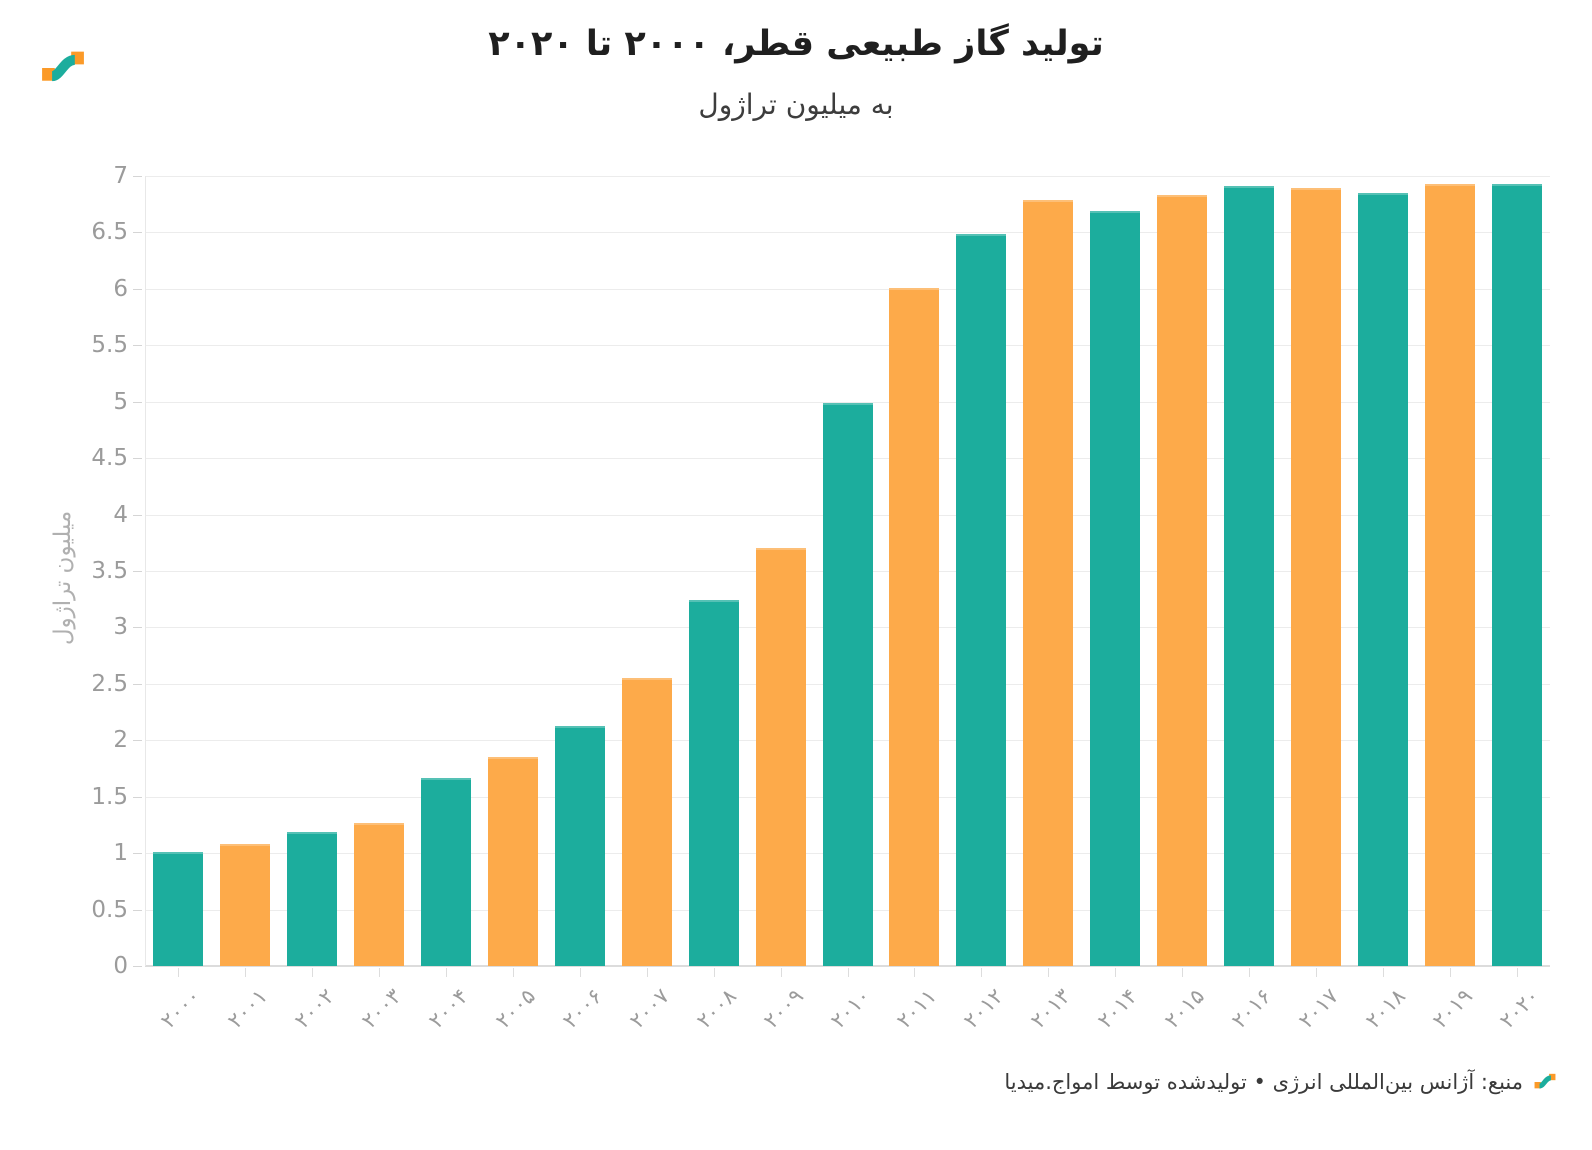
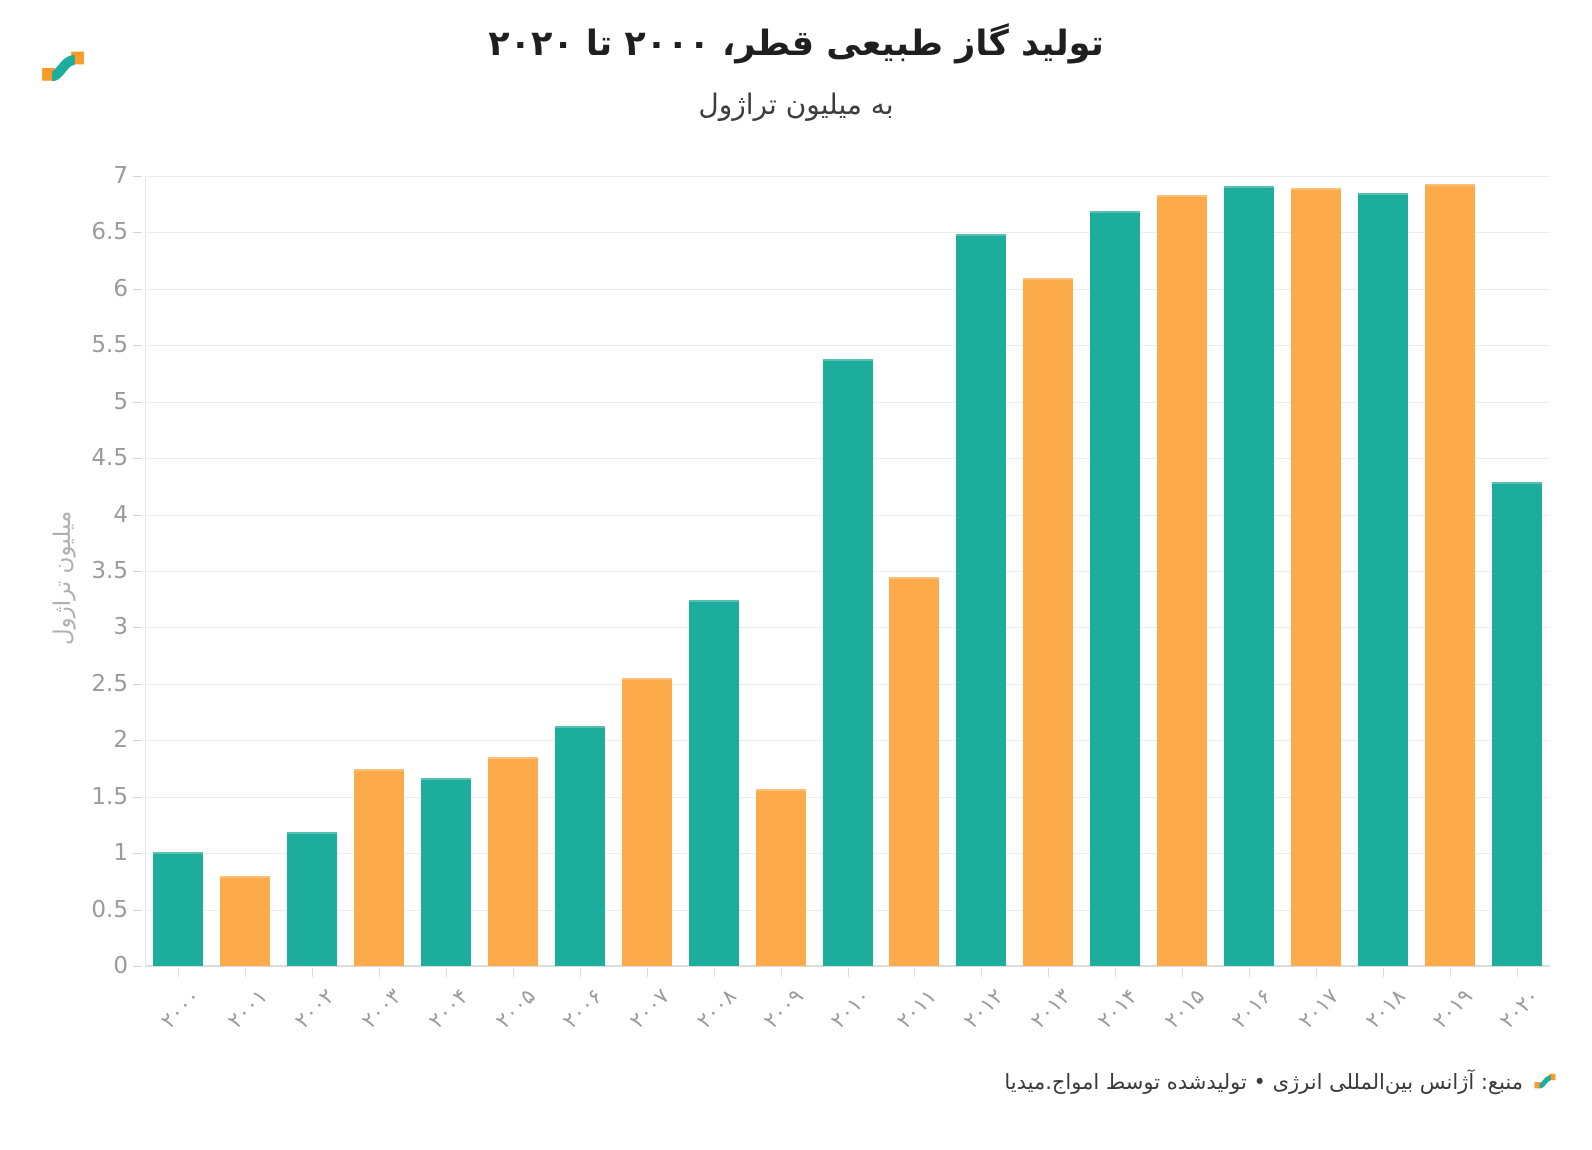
۲۰۰۱: 1.08 -> 0.80
۲۰۰۳: 1.27 -> 1.75
۲۰۰۹: 3.70 -> 1.57
۲۰۱۰: 4.99 -> 5.38
۲۰۱۱: 6.01 -> 3.45
۲۰۱۳: 6.79 -> 6.10
۲۰۲۰: 6.93 -> 4.29
